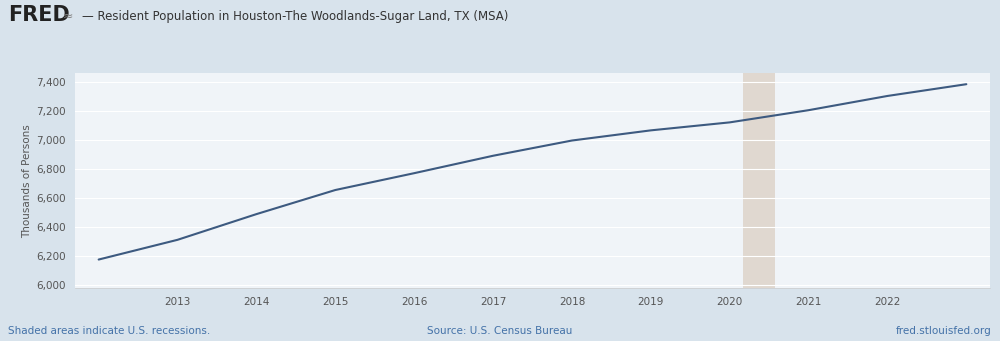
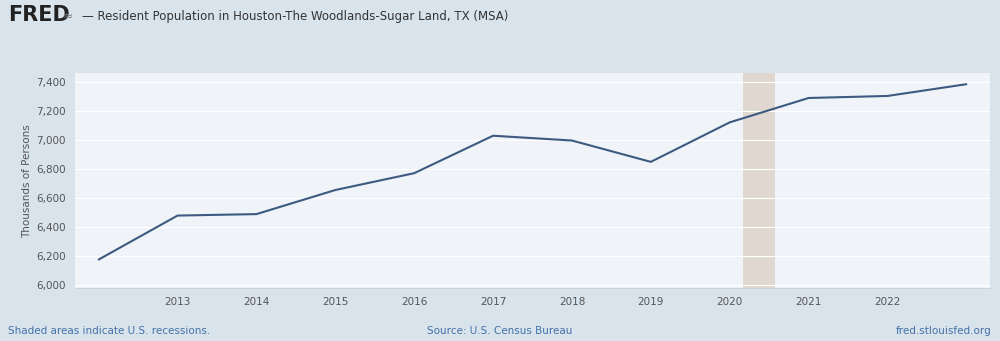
2013: 6,310 -> 6,480
2017: 6,890 -> 7,030
2019: 7,070 -> 6,850
2021: 7,210 -> 7,290
